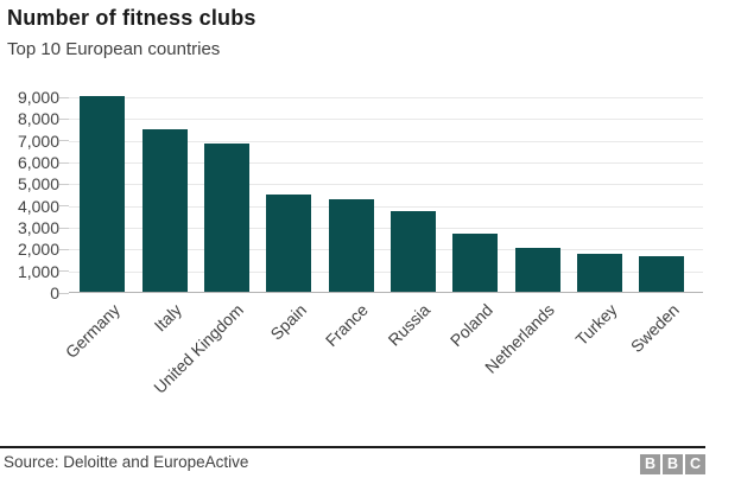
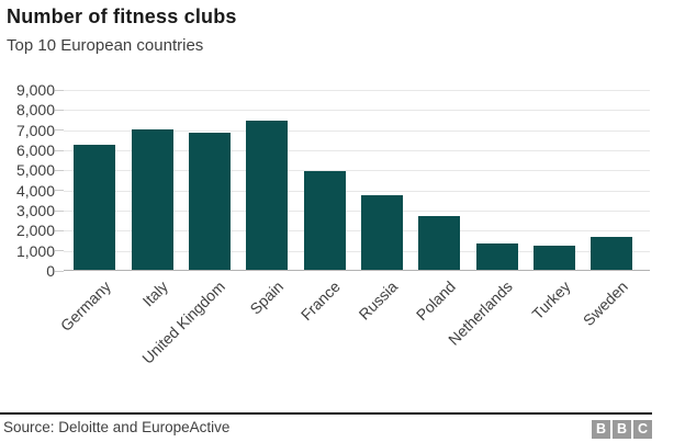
Germany: 9000 -> 6200
Italy: 7500 -> 7000
Spain: 4500 -> 7400
France: 4200 -> 4900
Netherlands: 2000 -> 1300
Turkey: 1800 -> 1200
